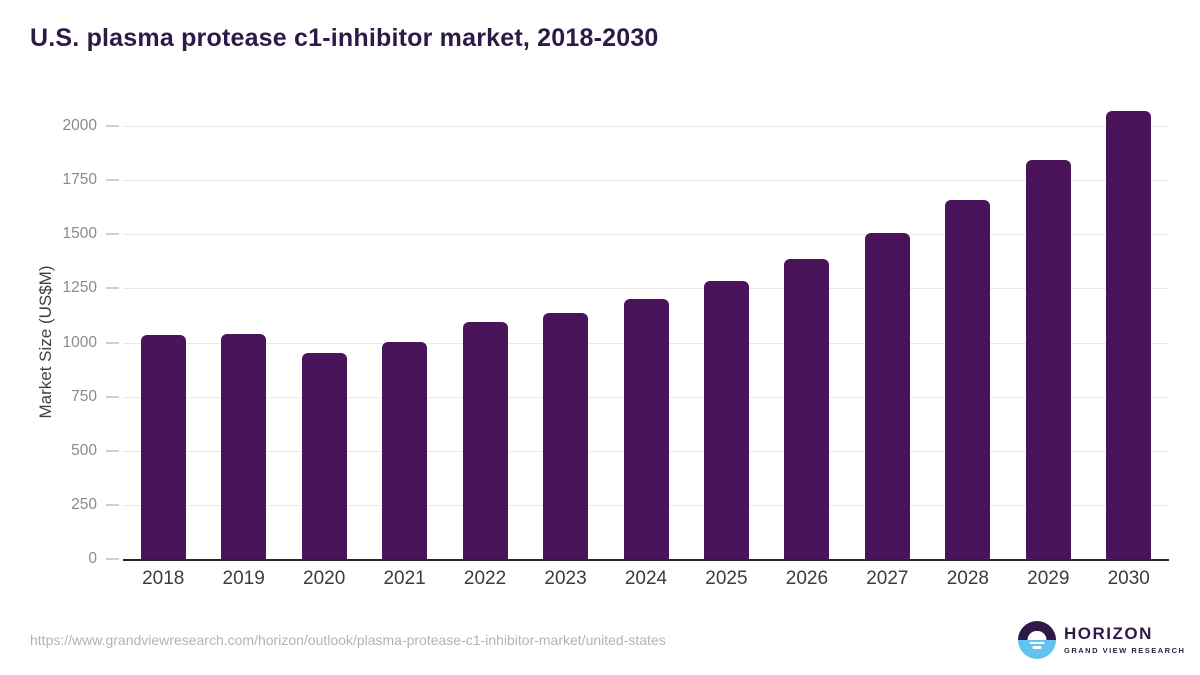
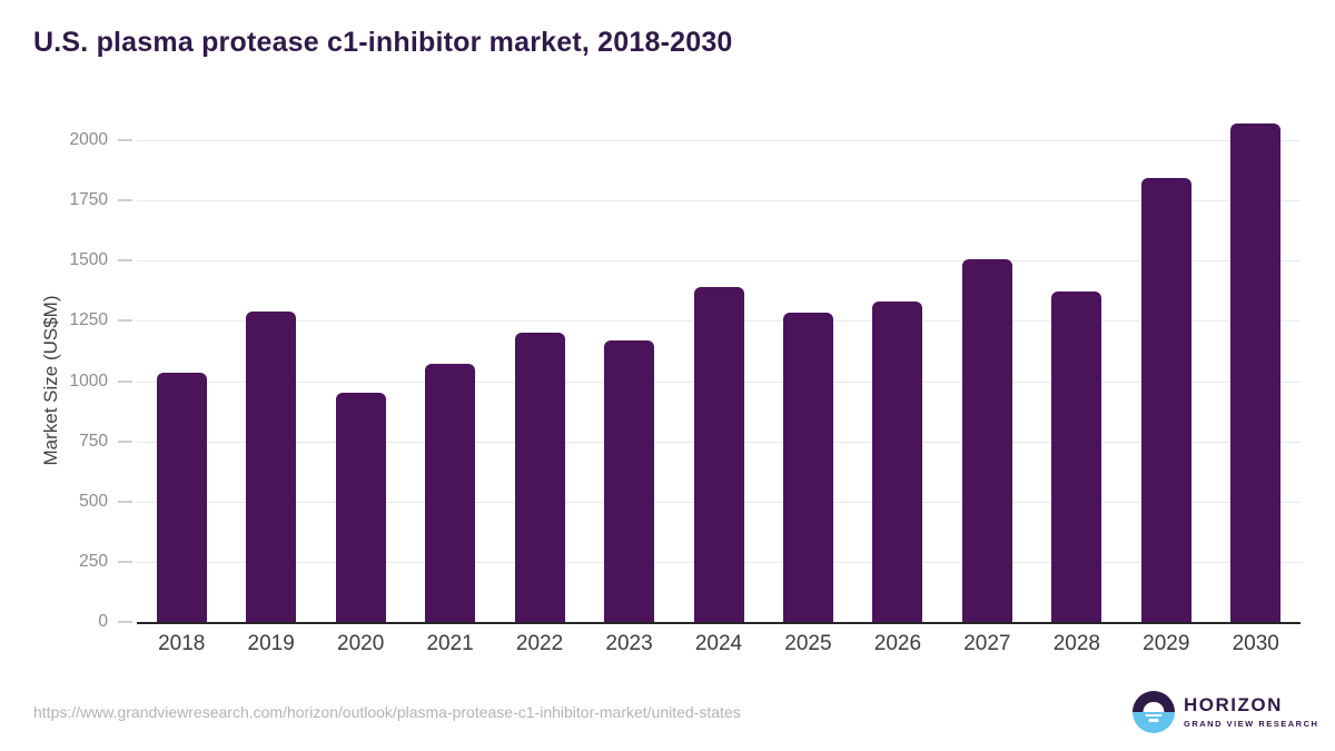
2019: 1040 -> 1290
2021: 1000 -> 1070
2022: 1100 -> 1200
2023: 1140 -> 1170
2024: 1200 -> 1390
2026: 1380 -> 1330
2028: 1660 -> 1370
